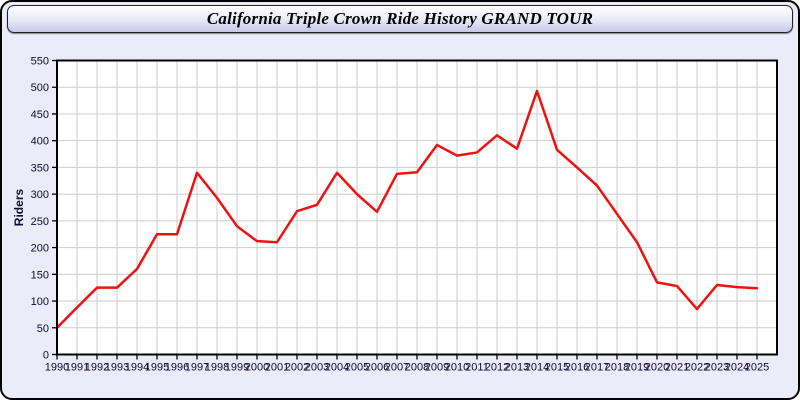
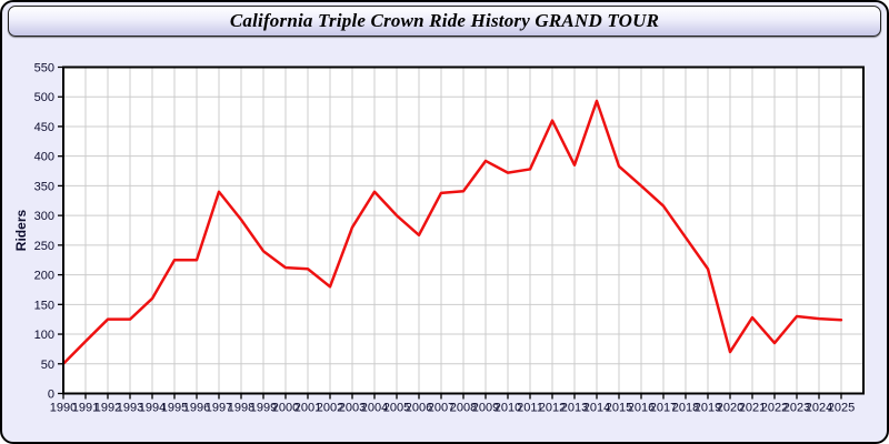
2002: 270 -> 180
2012: 410 -> 460
2020: 140 -> 70
